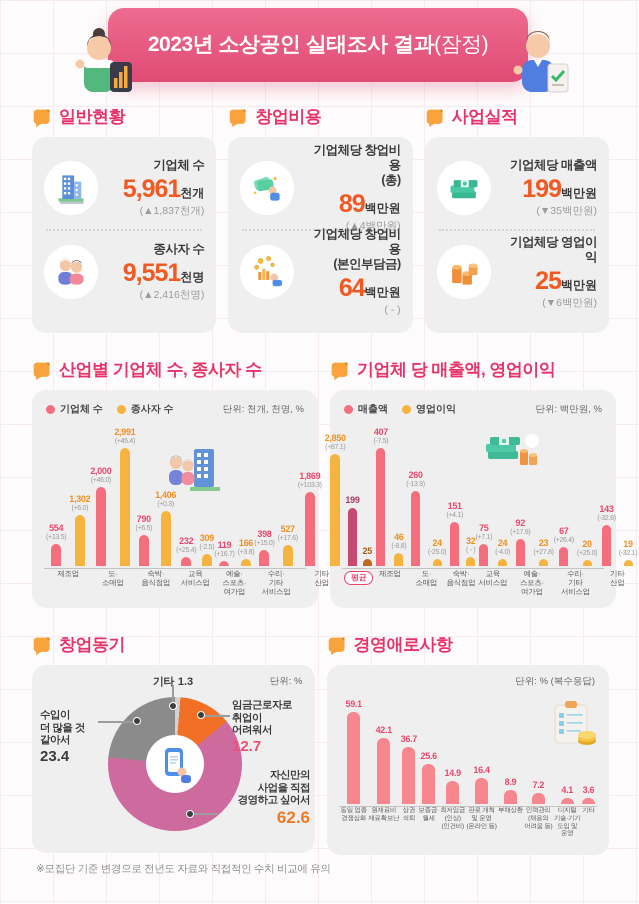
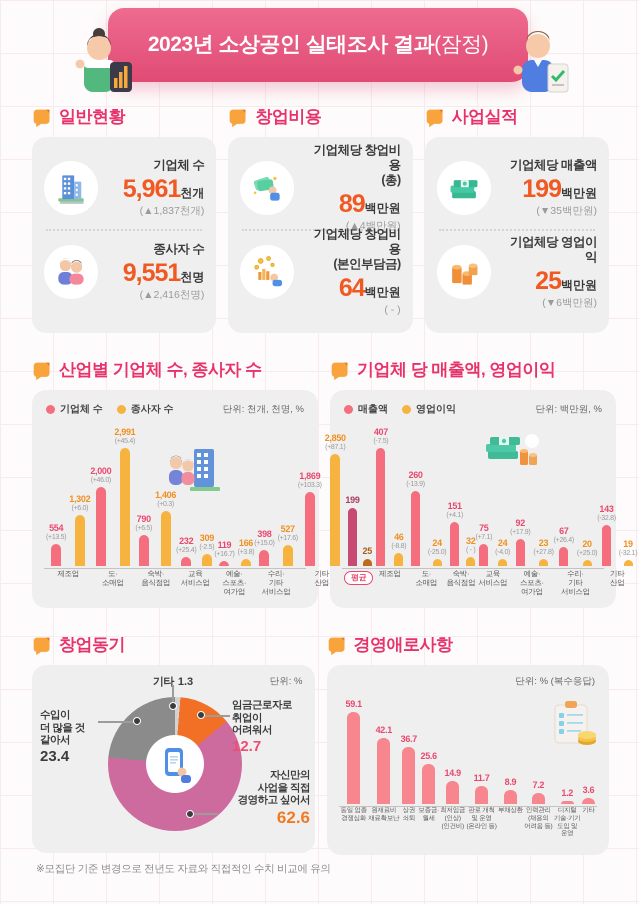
경영애로사항/판로 개척 및 운영 (온라인 등): 16.4 -> 11.7
경영애로사항/디지털 기술·기기 도입 및 운영: 4.1 -> 1.2
